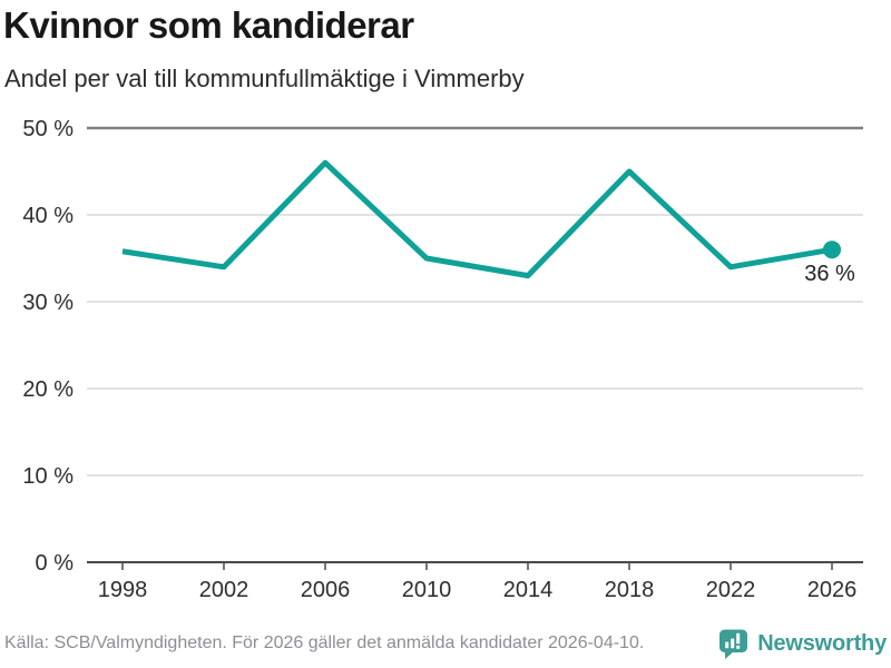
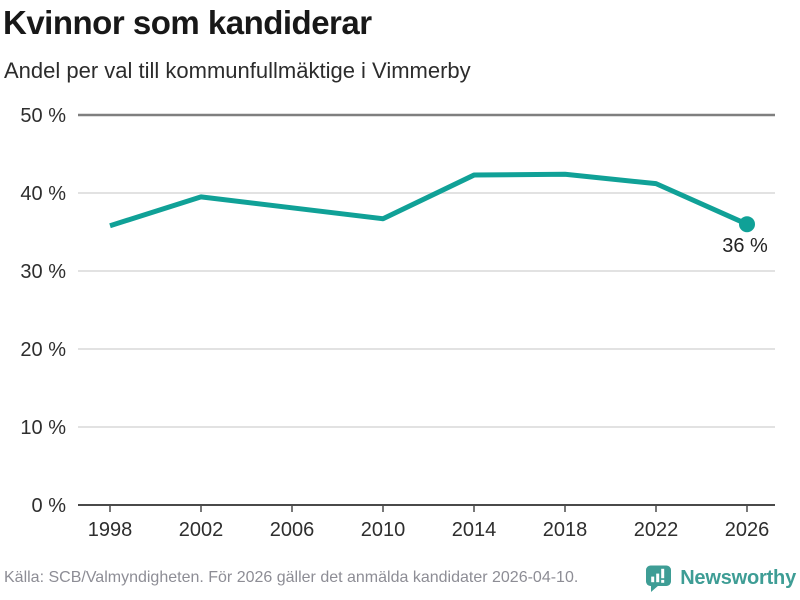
2002: 34% -> 40%
2006: 46% -> 38%
2010: 35% -> 37%
2014: 33% -> 42%
2018: 45% -> 42%
2022: 34% -> 41%
